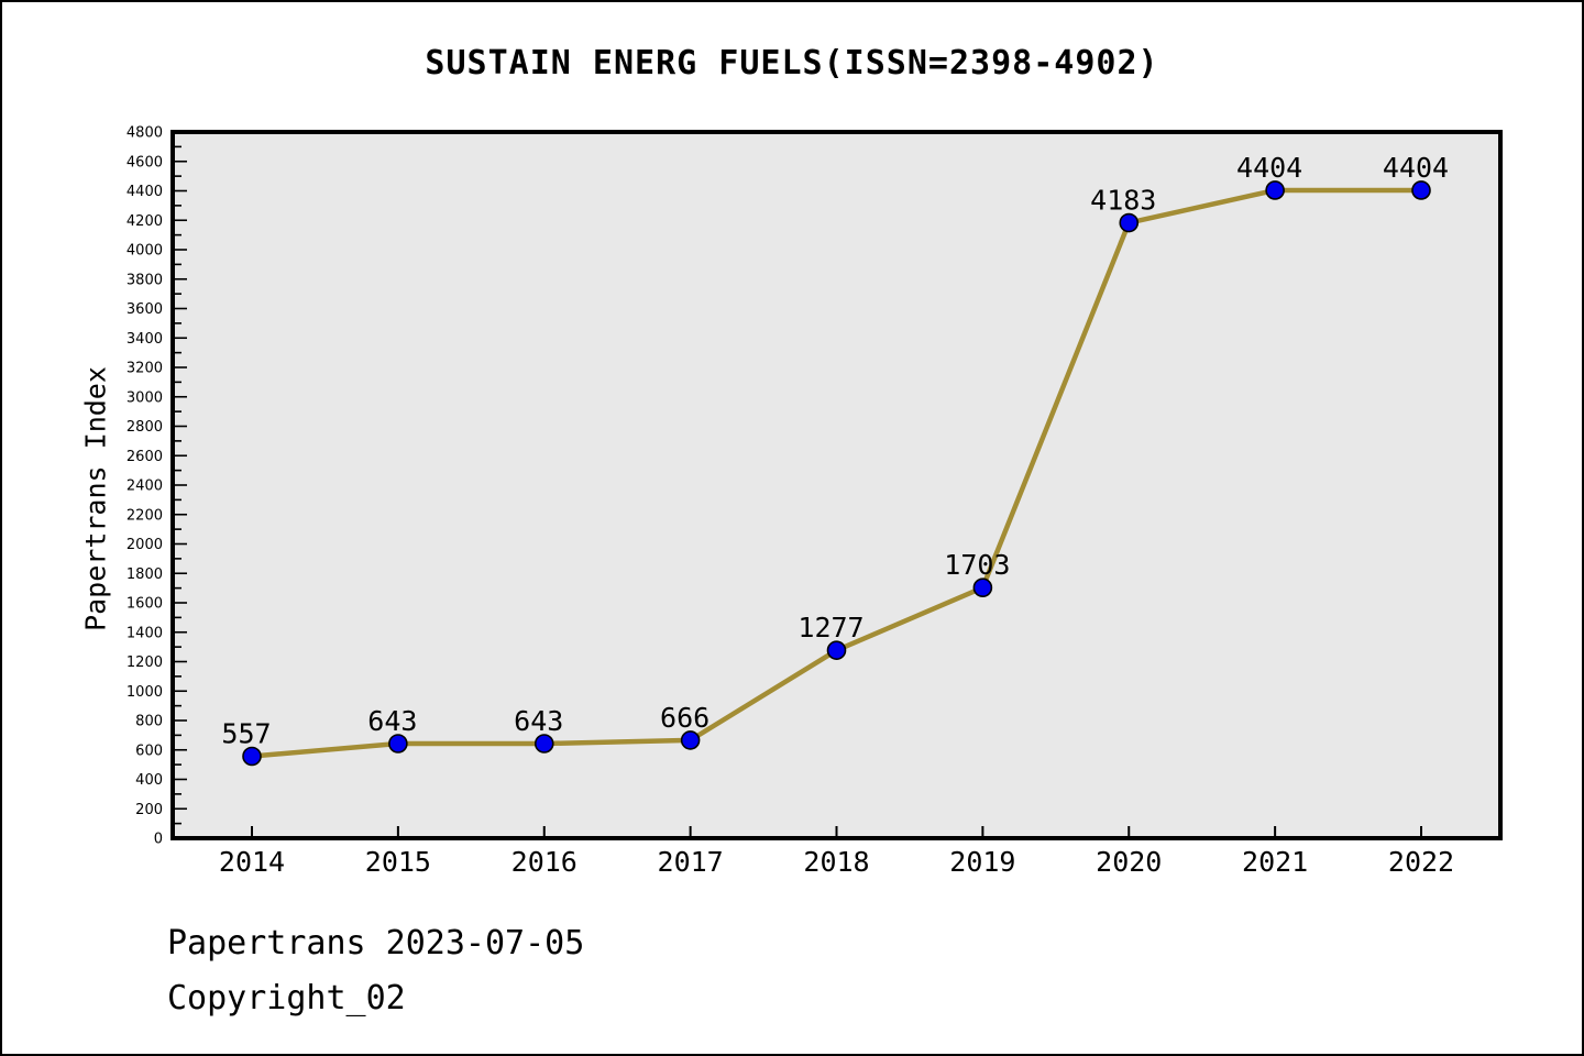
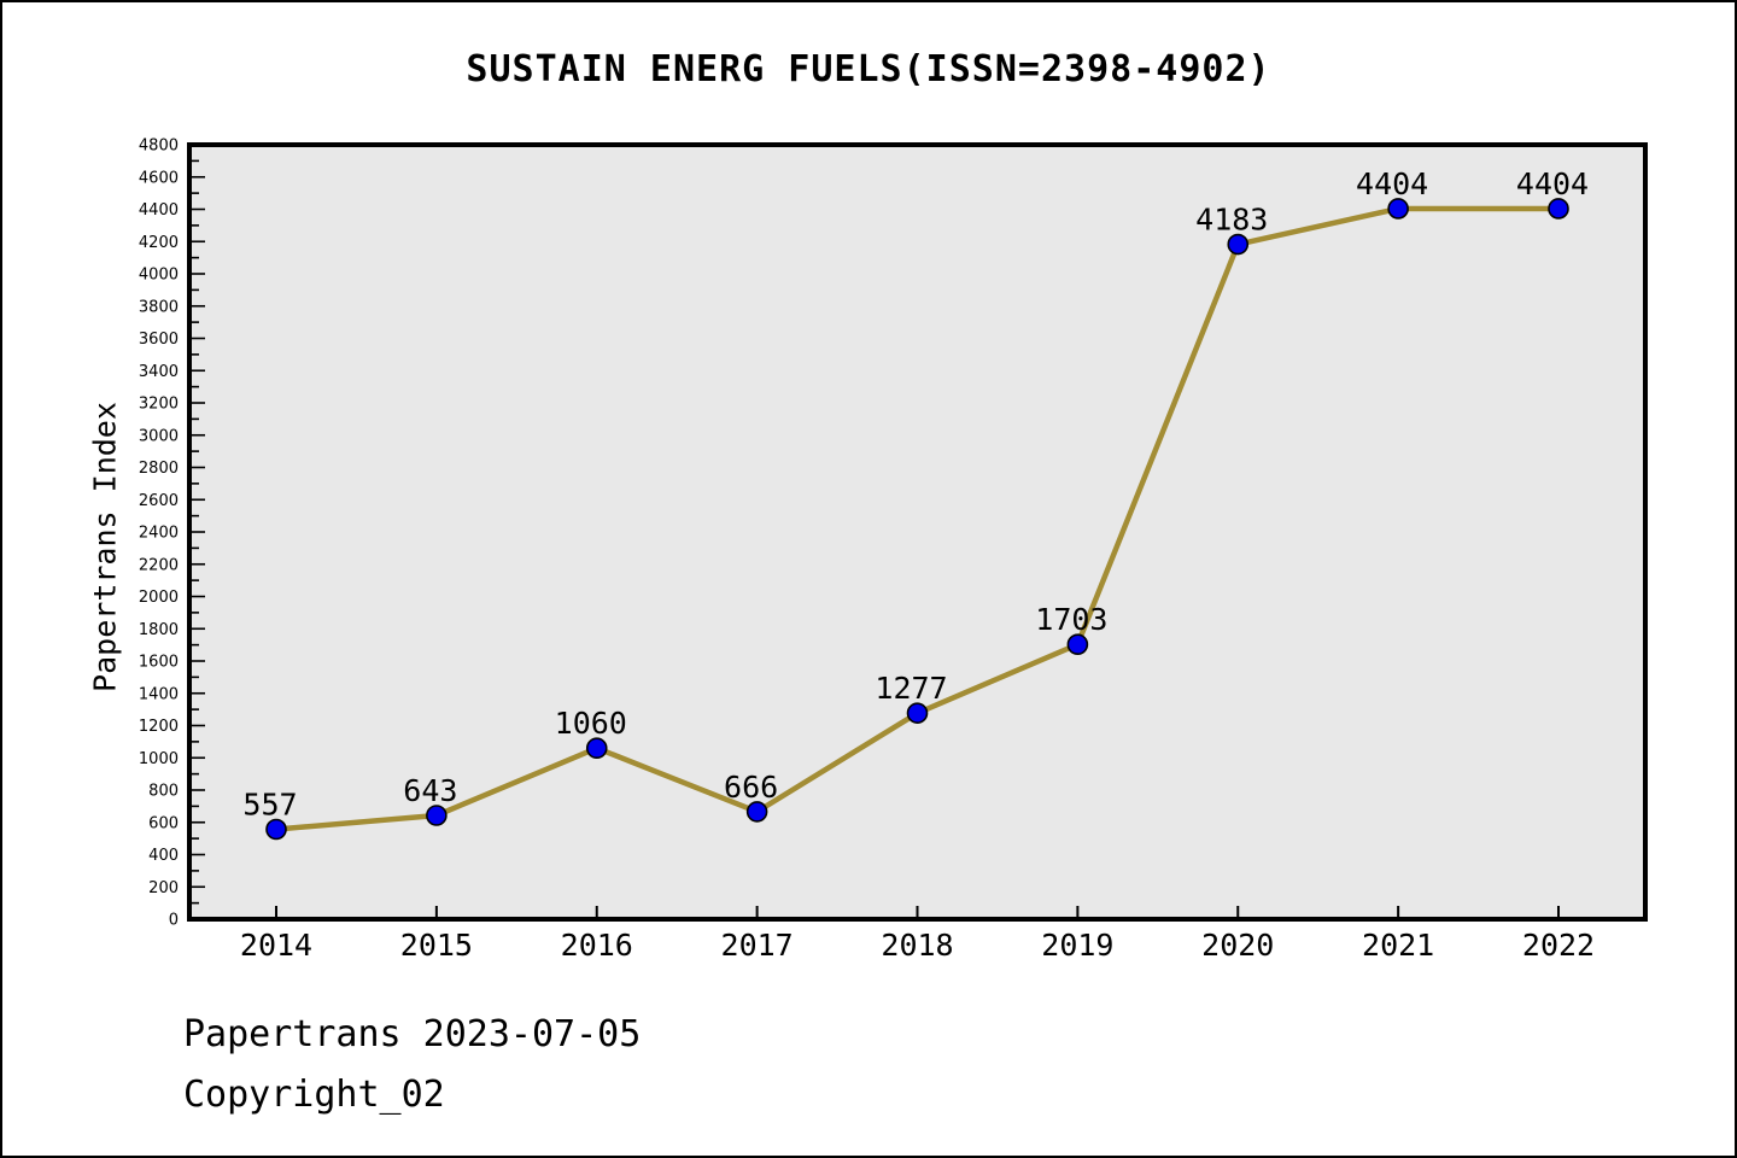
2016: 643 -> 1060
